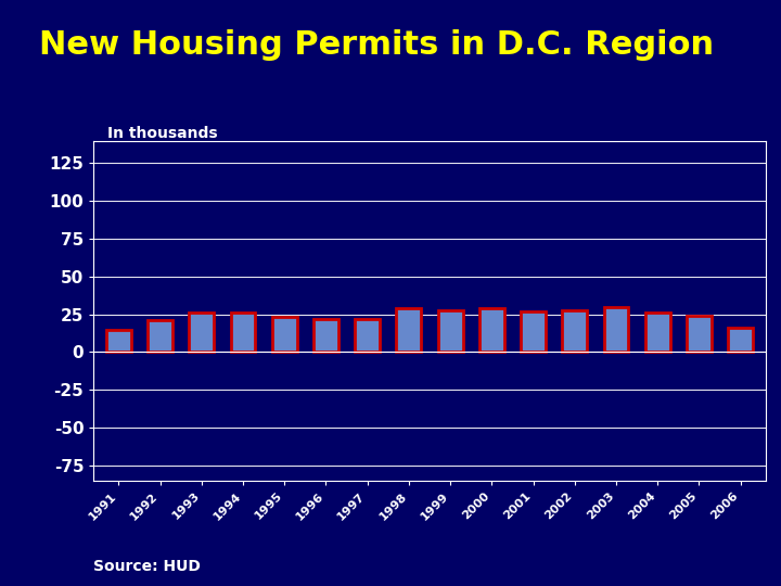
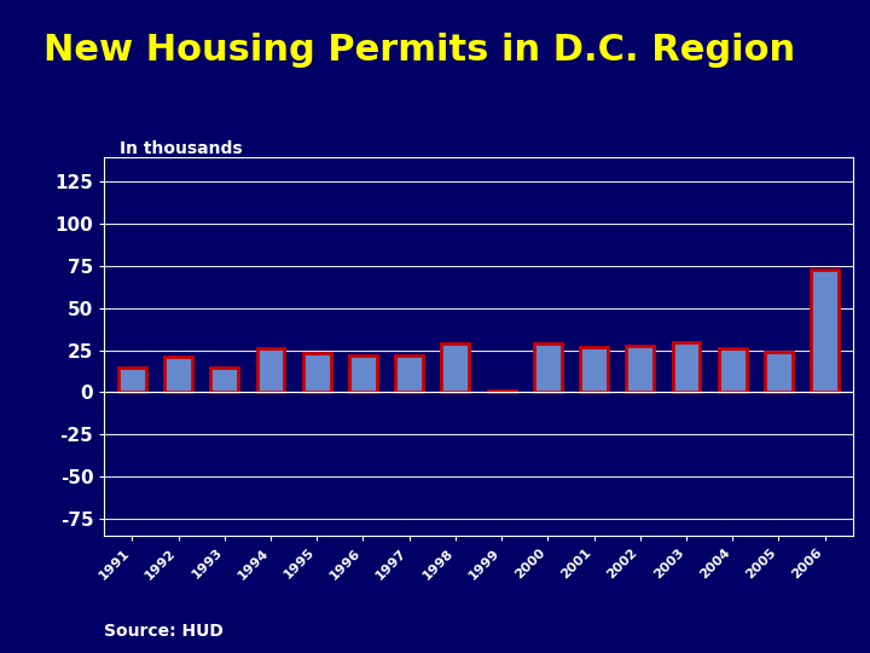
1993: 26 -> 15
1999: 28 -> 1
2006: 16 -> 73
